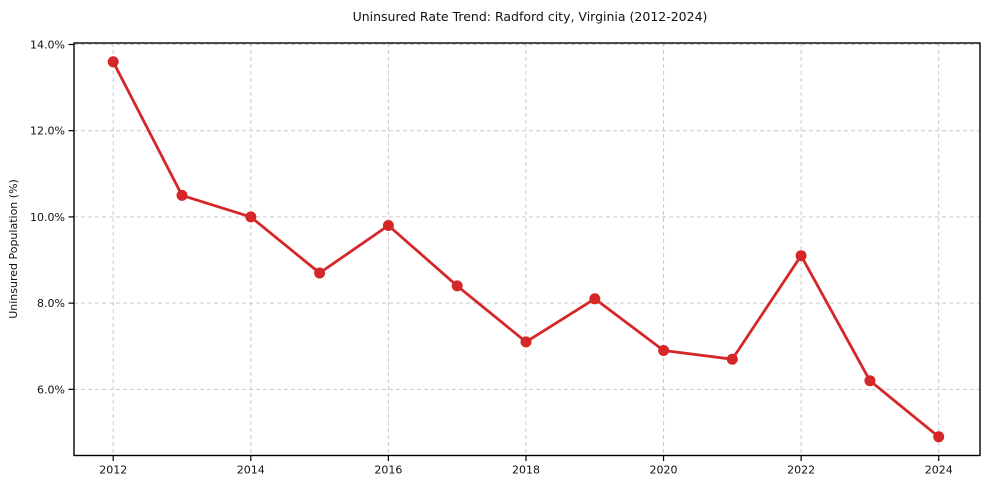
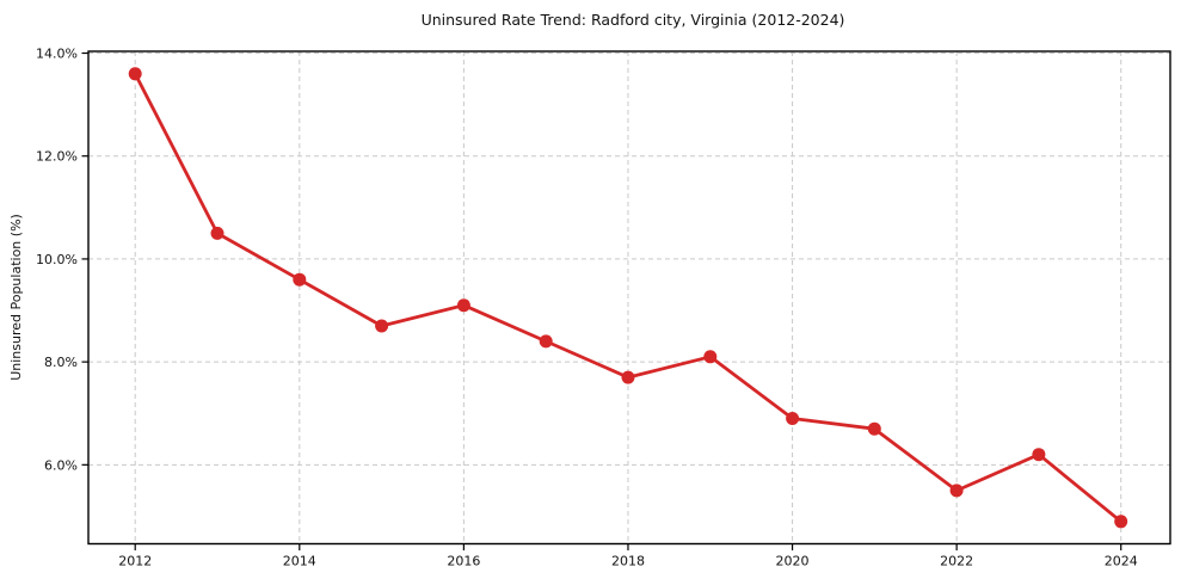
2014: 10.0% -> 9.6%
2016: 9.8% -> 9.1%
2018: 7.1% -> 7.7%
2022: 9.1% -> 5.5%
